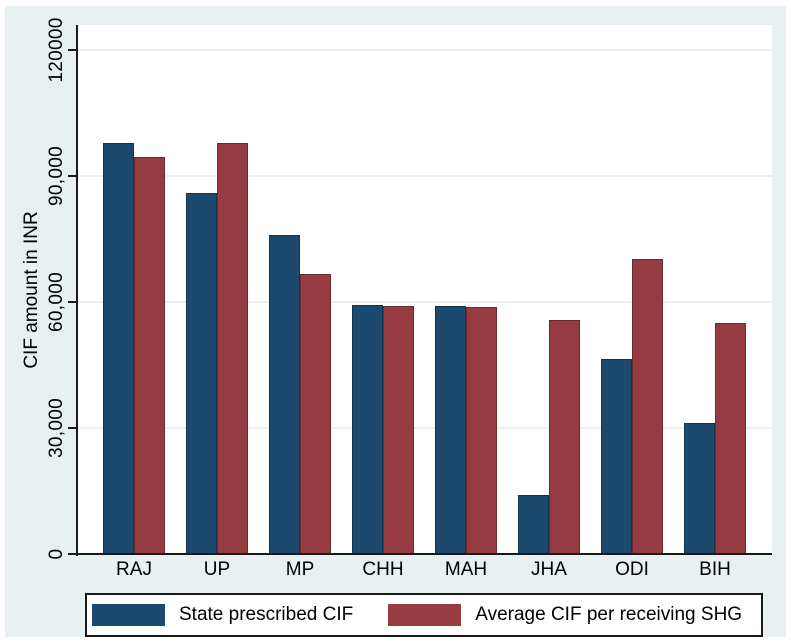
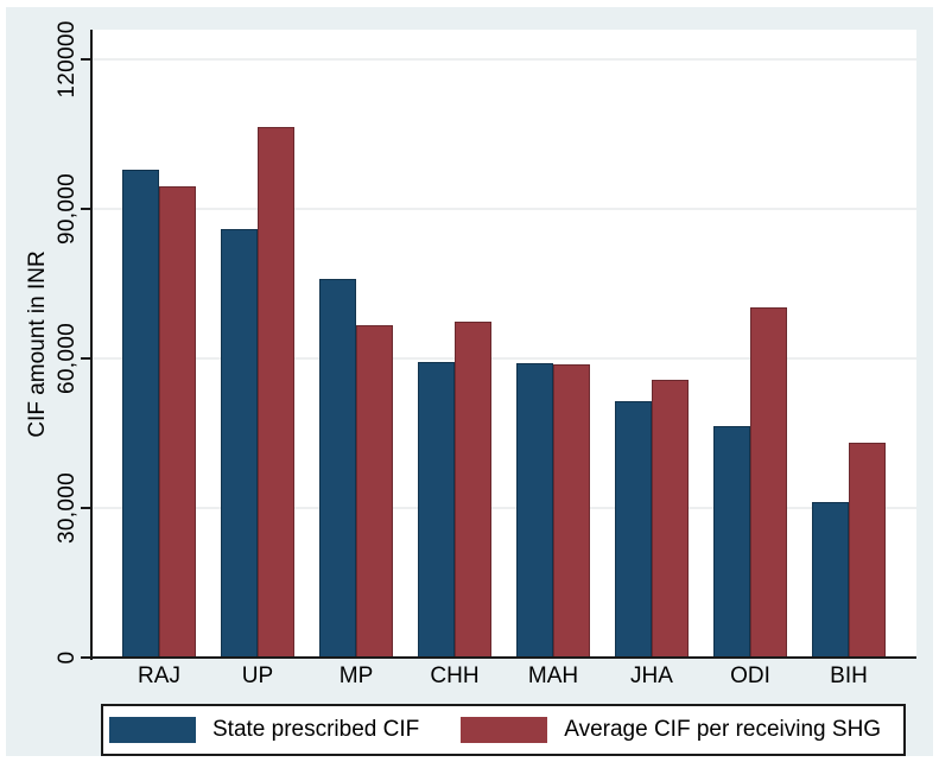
Average CIF per receiving SHG/UP: 98000 -> 106000
Average CIF per receiving SHG/CHH: 59000 -> 67000
State prescribed CIF/JHA: 14000 -> 52000
Average CIF per receiving SHG/BIH: 55000 -> 43000
